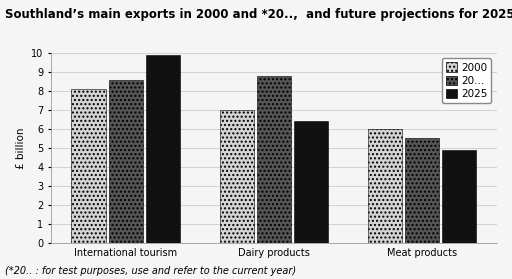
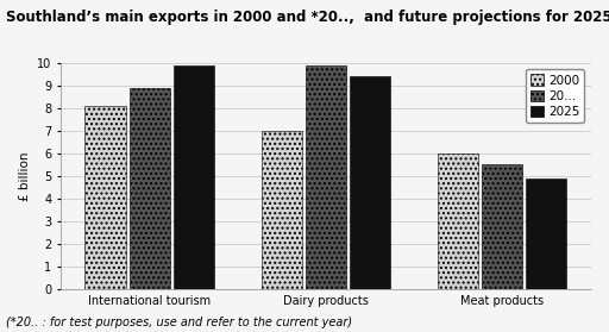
20.../International tourism: 8.6 -> 8.9
20.../Dairy products: 8.8 -> 9.9
2025/Dairy products: 6.4 -> 9.4
